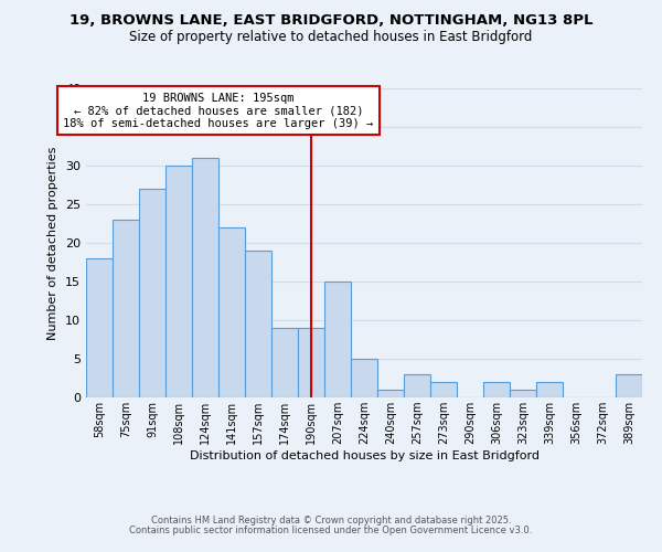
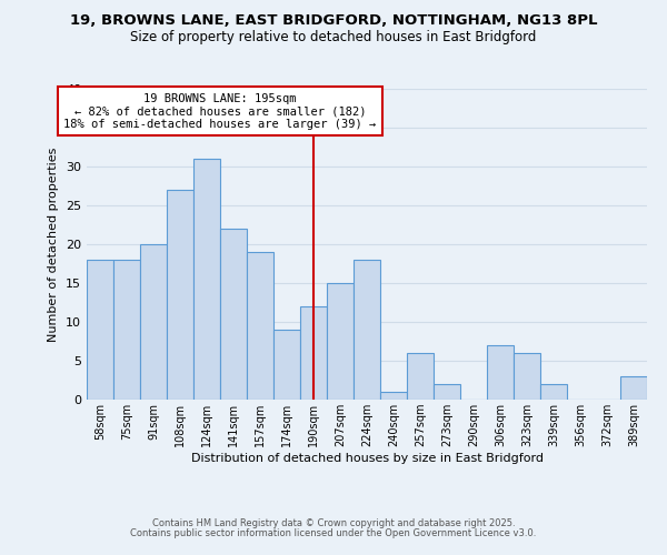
75sqm: 23 -> 18
91sqm: 27 -> 20
108sqm: 30 -> 27
190sqm: 9 -> 12
224sqm: 5 -> 18
257sqm: 3 -> 6
306sqm: 2 -> 7
323sqm: 1 -> 6
